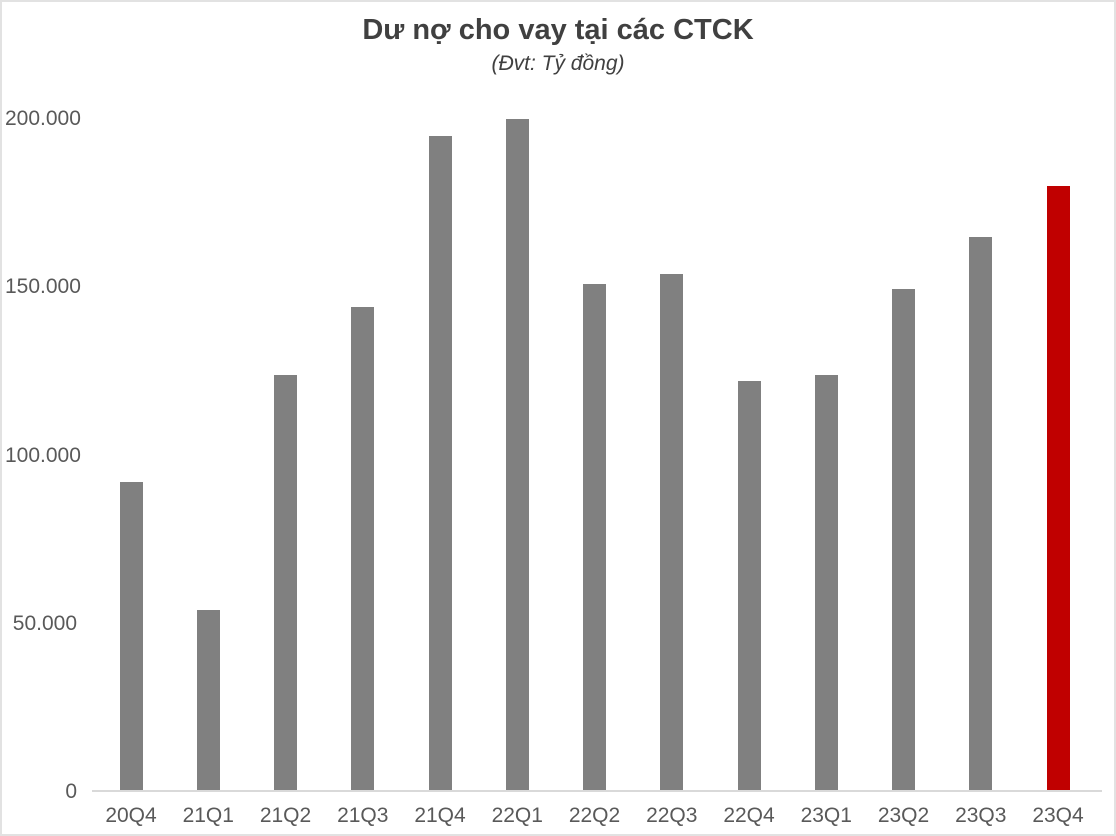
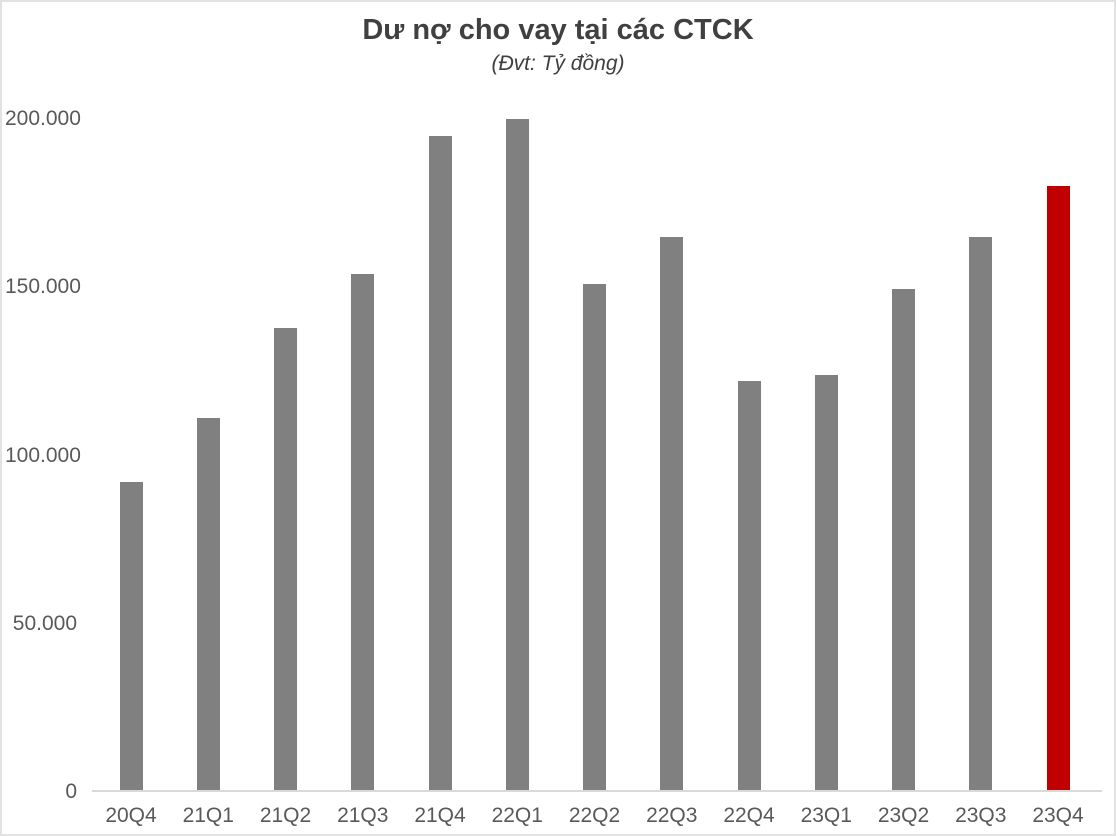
21Q1: 54000 -> 111000
21Q2: 124000 -> 138000
21Q3: 144000 -> 154000
22Q3: 154000 -> 165000
